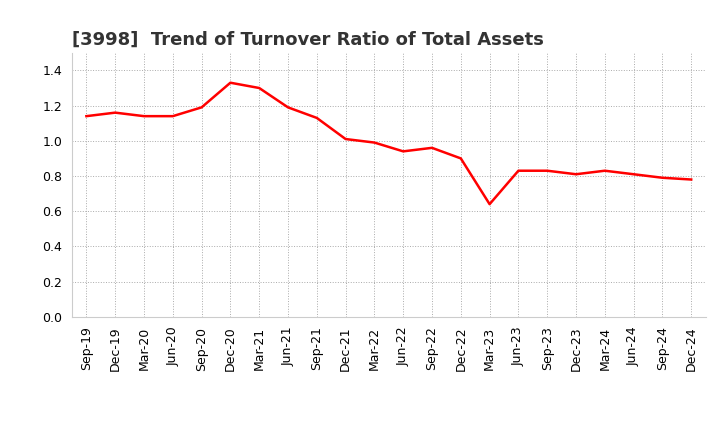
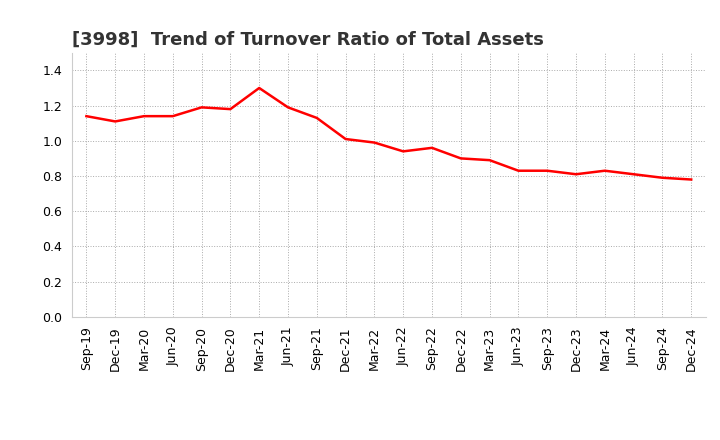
Dec-19: 1.16 -> 1.11
Dec-20: 1.33 -> 1.18
Mar-23: 0.64 -> 0.89
